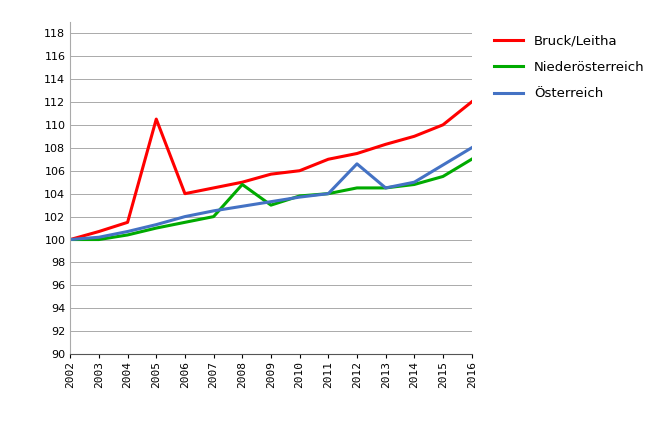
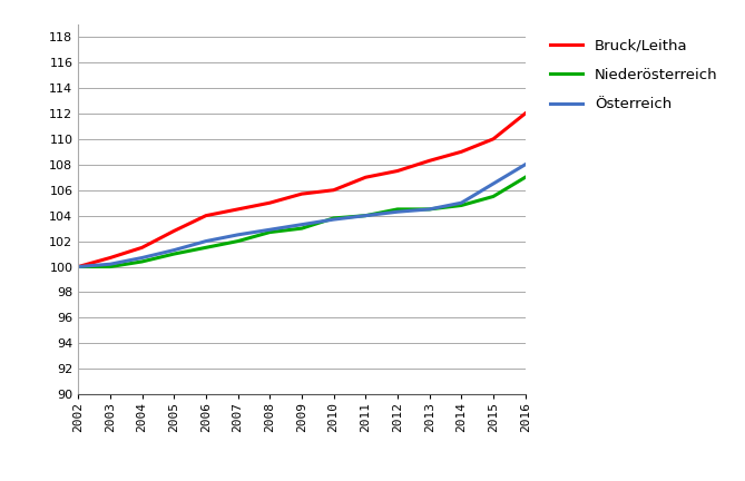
Bruck/Leitha/2005: 110.5 -> 102.8
Niederösterreich/2008: 104.8 -> 102.7
Österreich/2012: 106.6 -> 104.3
